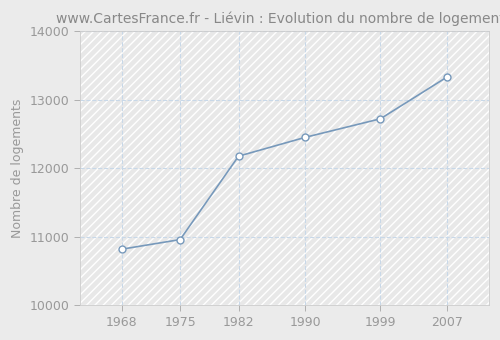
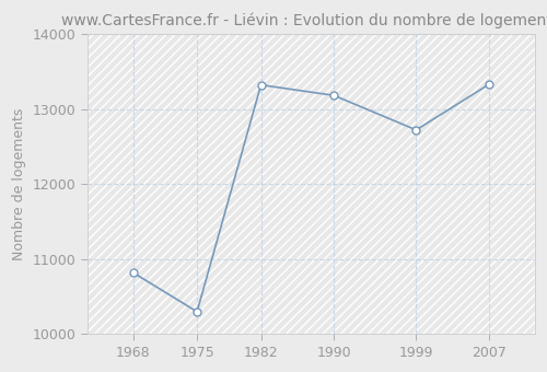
1975: 10960 -> 10300
1982: 12180 -> 13320
1990: 12450 -> 13180
